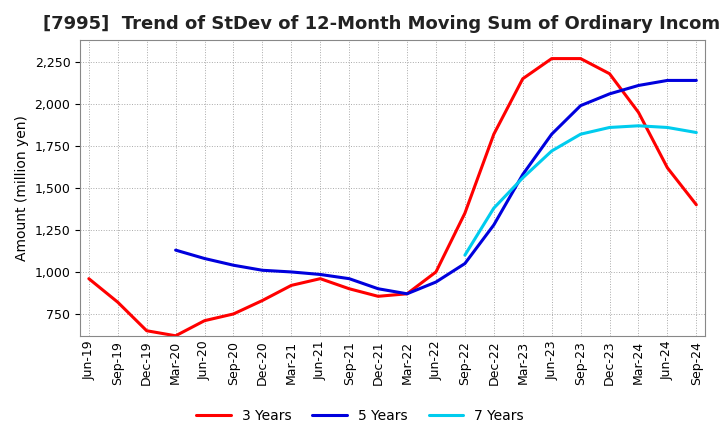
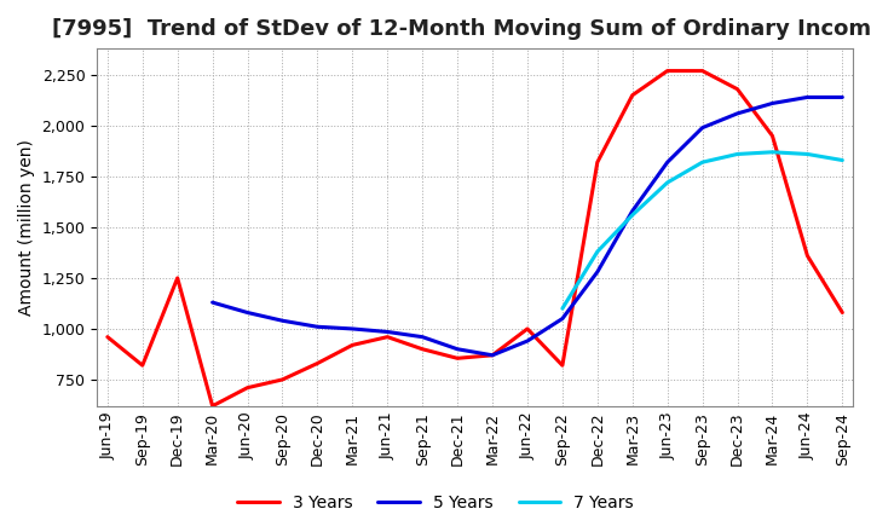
3 Years/Dec-19: 650 -> 1,250
3 Years/Sep-22: 1,350 -> 820
3 Years/Jun-24: 1,620 -> 1,360
3 Years/Sep-24: 1,400 -> 1,080
